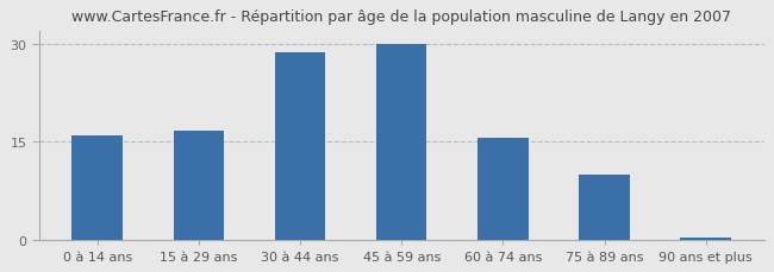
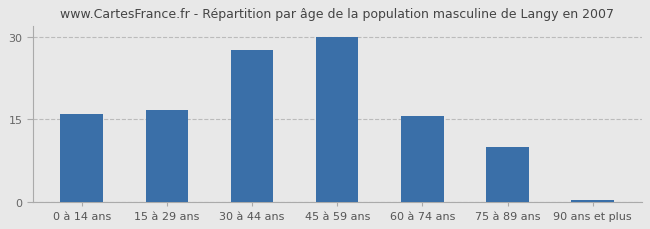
30 à 44 ans: 28.6 -> 27.5
